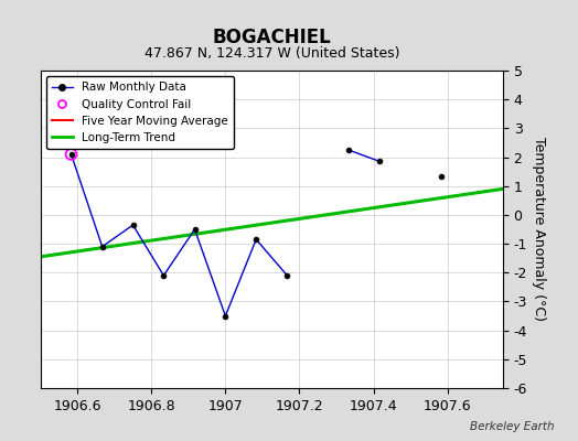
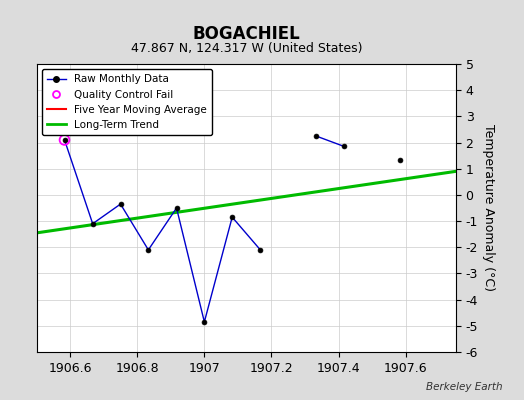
Raw Monthly Data/1907: -3.50 -> -4.85
